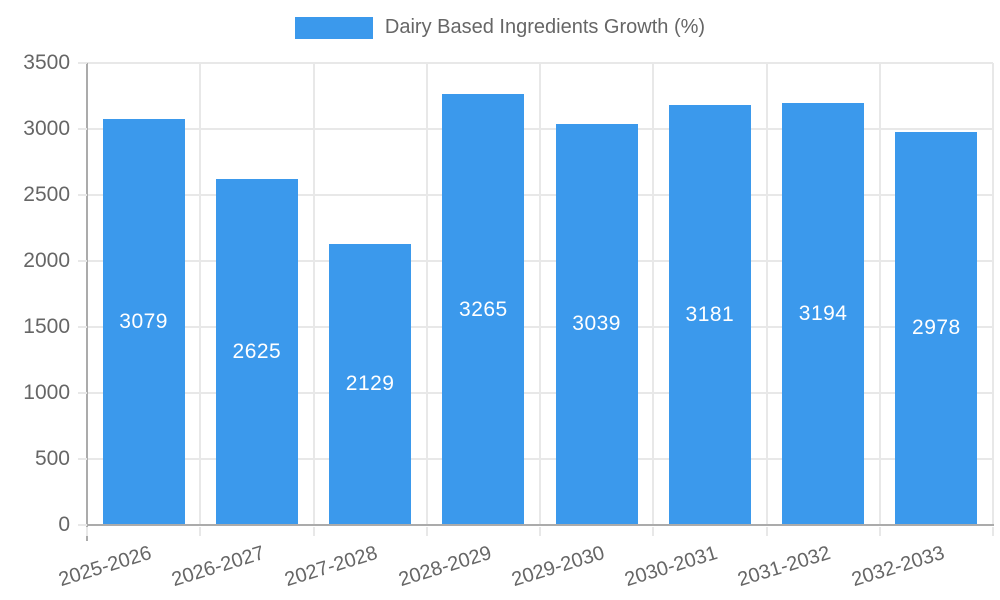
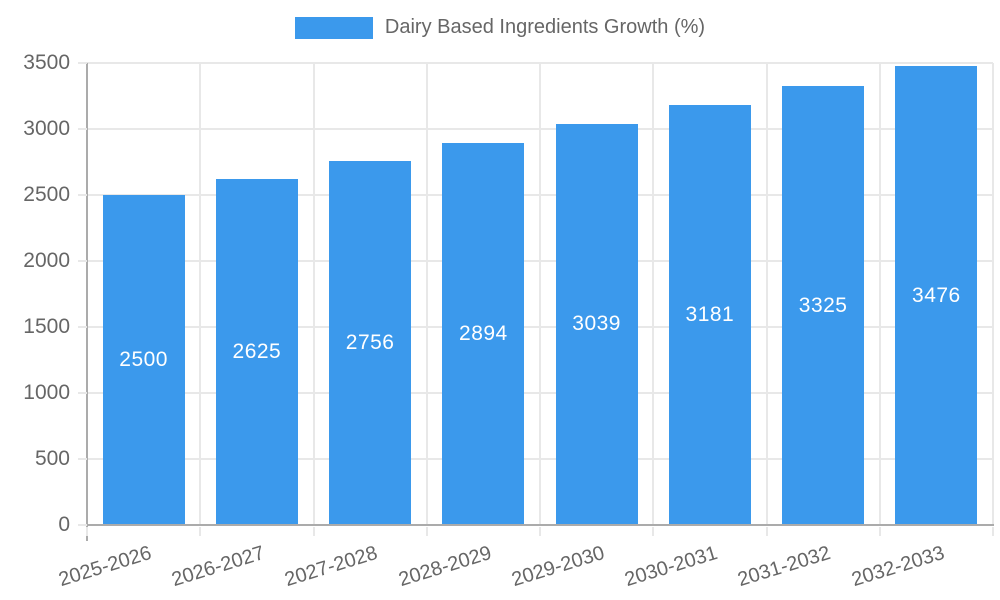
2025-2026: 3079 -> 2500
2027-2028: 2129 -> 2756
2028-2029: 3265 -> 2894
2031-2032: 3194 -> 3325
2032-2033: 2978 -> 3476
